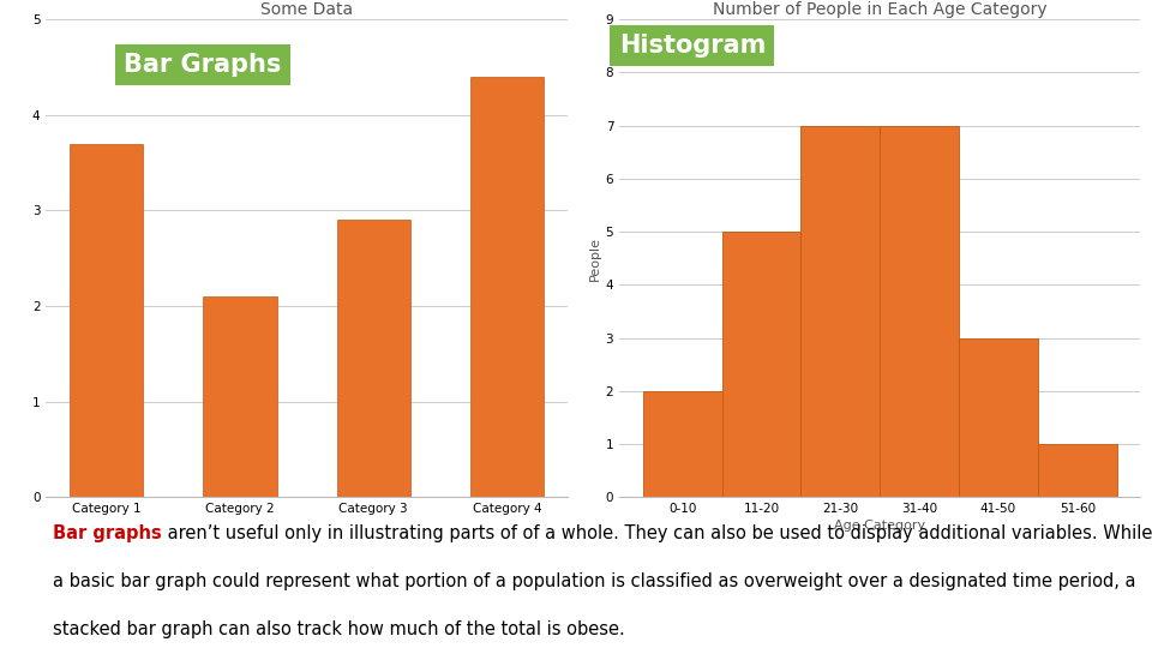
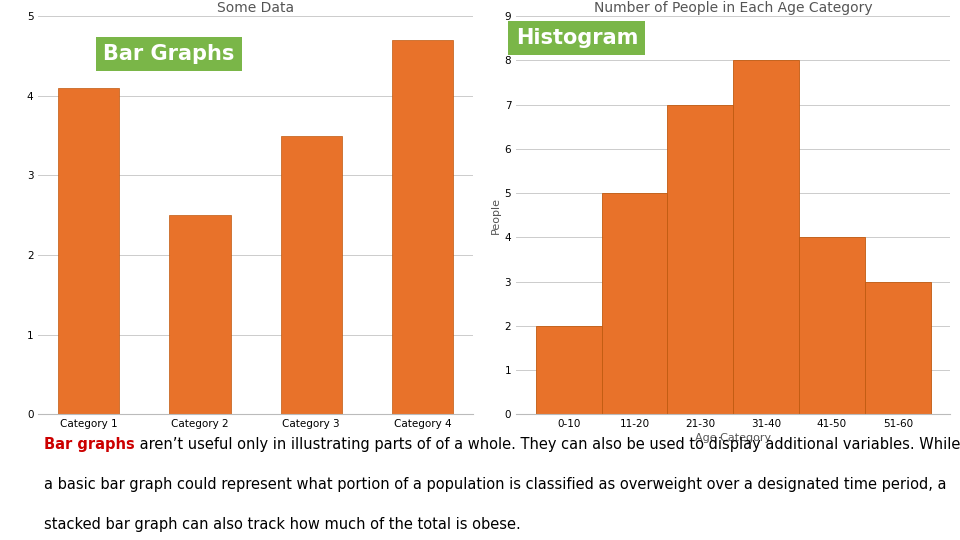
Some Data/Category 1: 3.7 -> 4.1
Some Data/Category 2: 2.1 -> 2.5
Some Data/Category 3: 2.9 -> 3.5
Some Data/Category 4: 4.4 -> 4.7
Number of People in Each Age Category/31-40: 7 -> 8
Number of People in Each Age Category/41-50: 3 -> 4
Number of People in Each Age Category/51-60: 1 -> 3
